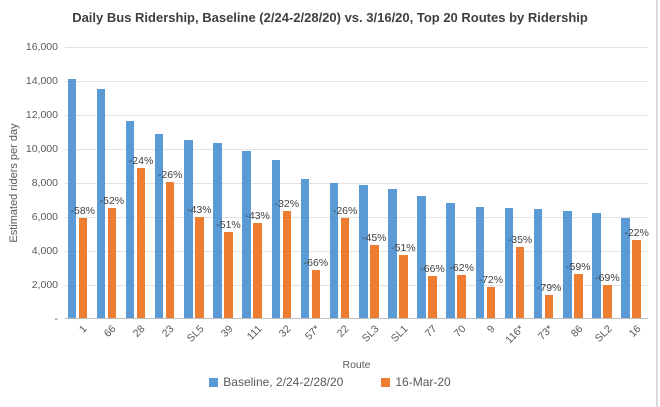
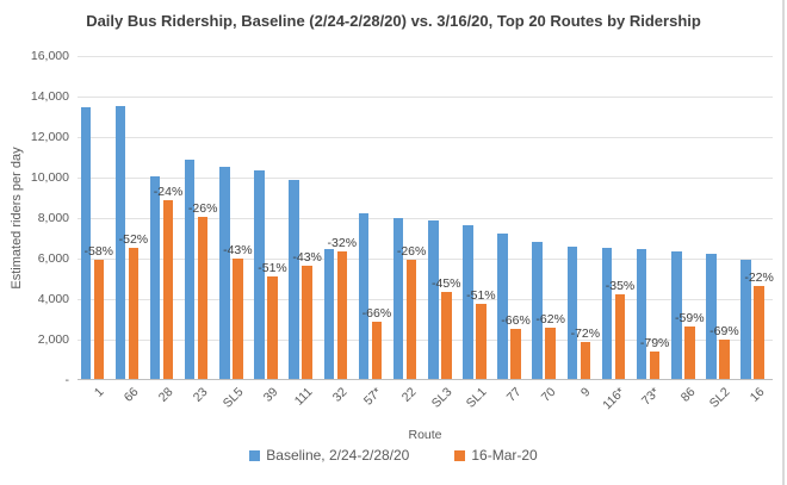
Baseline, 2/24-2/28/20/1: 14000 -> 13400
Baseline, 2/24-2/28/20/28: 11600 -> 10000
Baseline, 2/24-2/28/20/32: 9300 -> 6400
